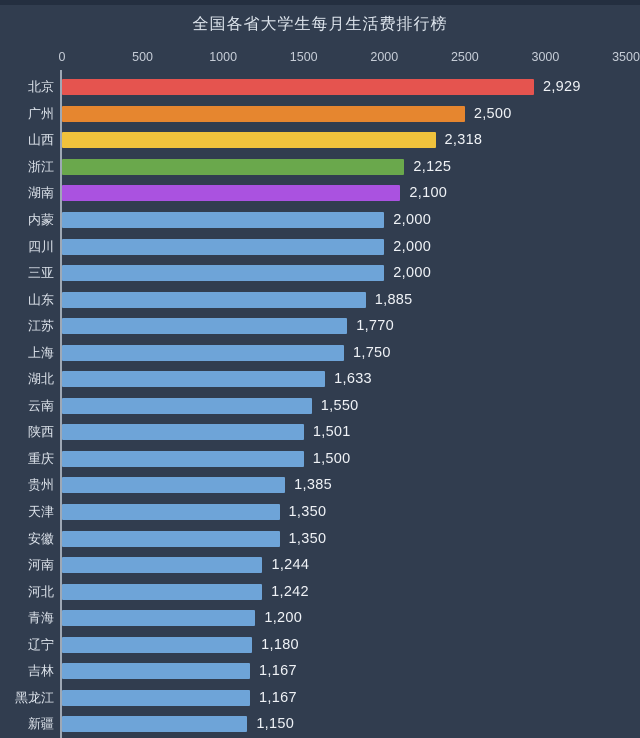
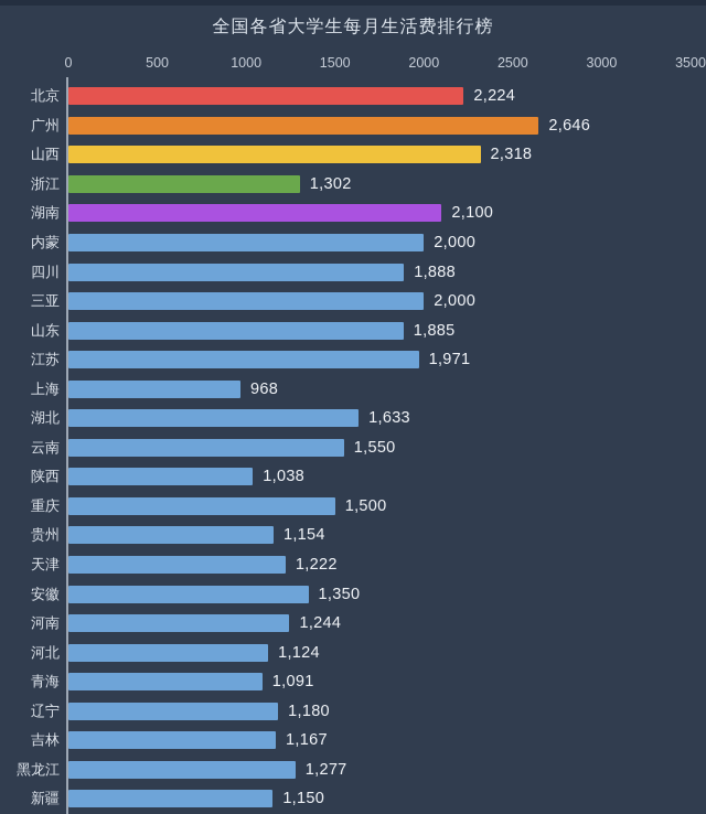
北京: 2,929 -> 2,224
广州: 2,500 -> 2,646
浙江: 2,125 -> 1,302
四川: 2,000 -> 1,888
江苏: 1,770 -> 1,971
上海: 1,750 -> 968
陕西: 1,501 -> 1,038
贵州: 1,385 -> 1,154
天津: 1,350 -> 1,222
河北: 1,242 -> 1,124
青海: 1,200 -> 1,091
黑龙江: 1,167 -> 1,277
